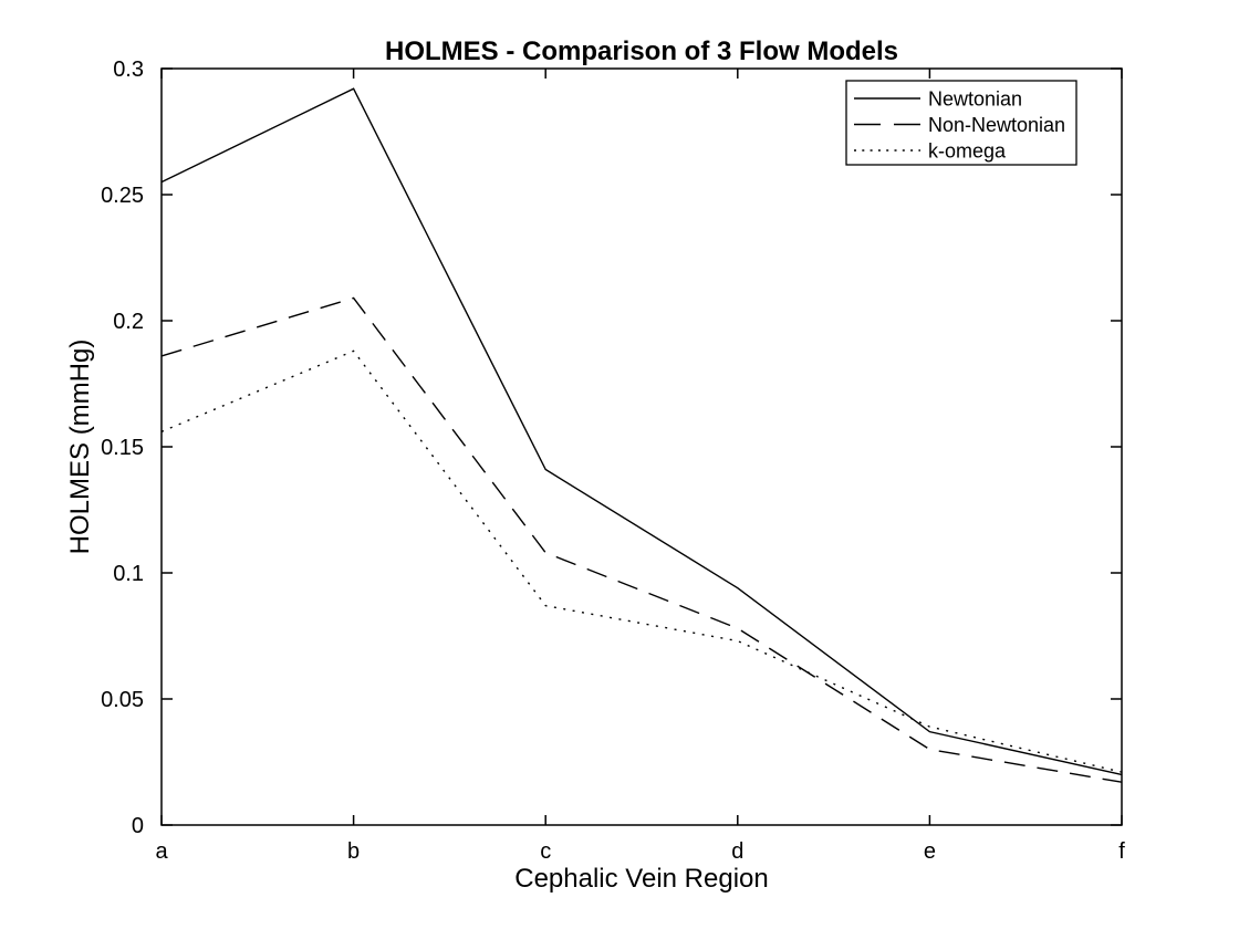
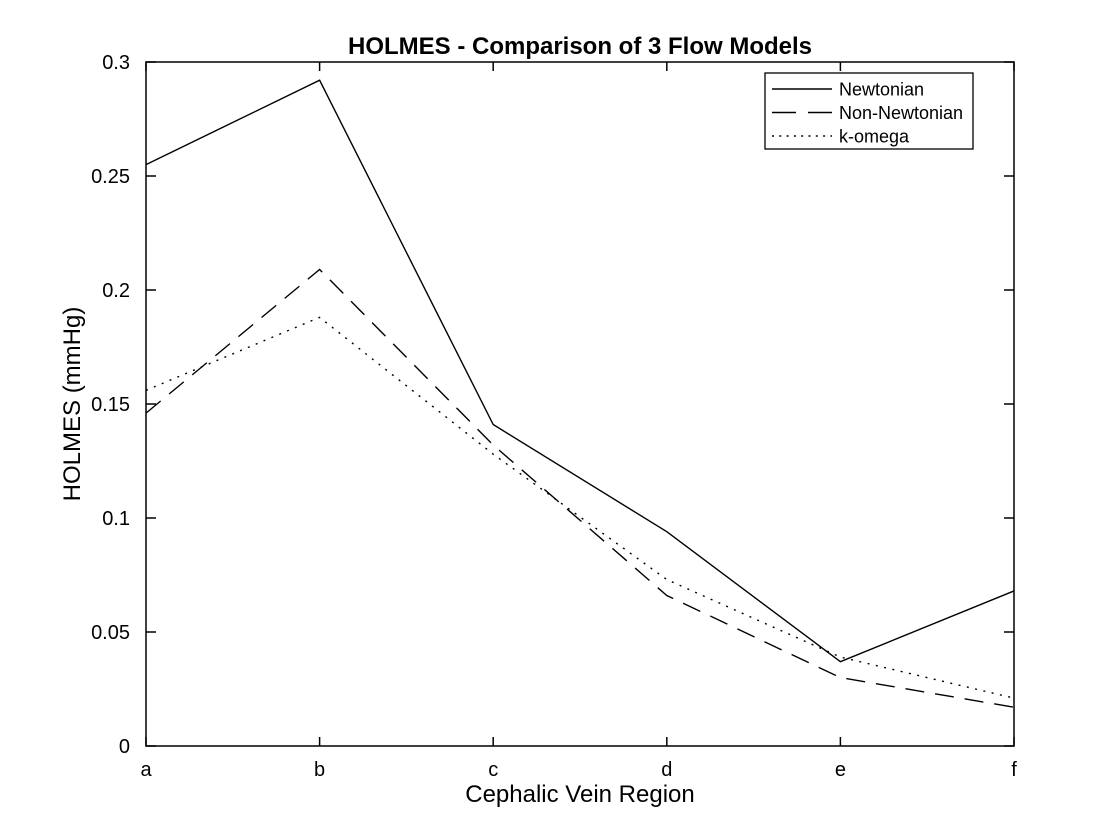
Non-Newtonian/a: 0.186 -> 0.146
Non-Newtonian/c: 0.108 -> 0.132
k-omega/c: 0.087 -> 0.128
Non-Newtonian/d: 0.078 -> 0.066
Newtonian/f: 0.020 -> 0.068
